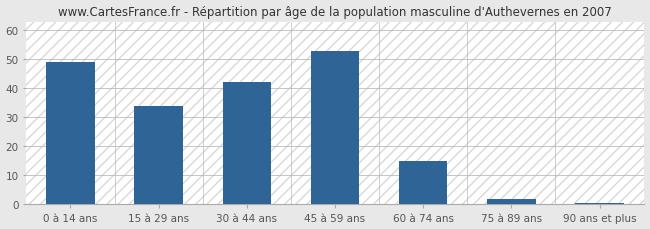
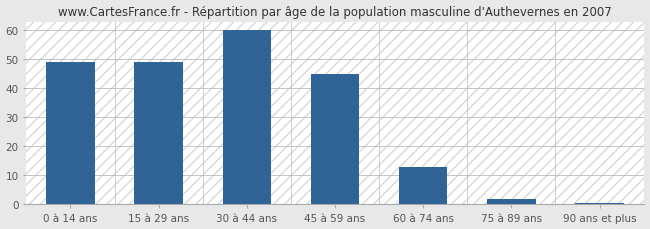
15 à 29 ans: 34.0 -> 49.0
30 à 44 ans: 42.0 -> 60.0
45 à 59 ans: 53.0 -> 45.0
60 à 74 ans: 15.0 -> 13.0
